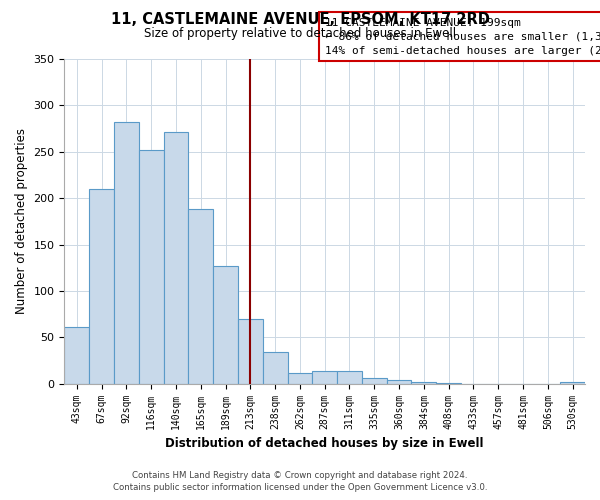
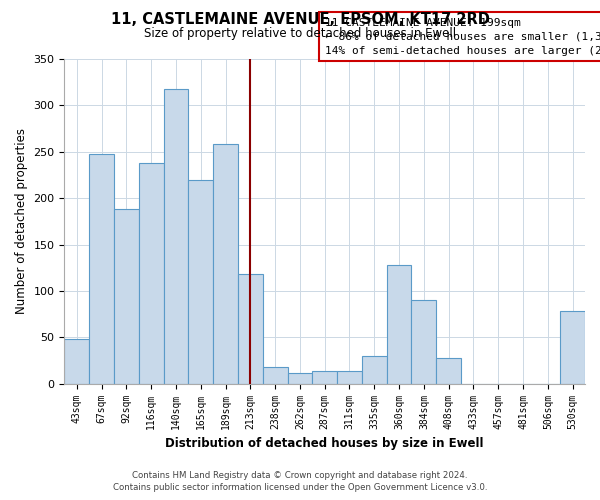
43sqm: 61 -> 48
67sqm: 210 -> 248
92sqm: 282 -> 188
116sqm: 252 -> 238
140sqm: 271 -> 318
165sqm: 188 -> 220
189sqm: 127 -> 258
213sqm: 70 -> 118
238sqm: 34 -> 18
335sqm: 6 -> 30
360sqm: 4 -> 128
384sqm: 2 -> 90
408sqm: 1 -> 28
530sqm: 2 -> 78
